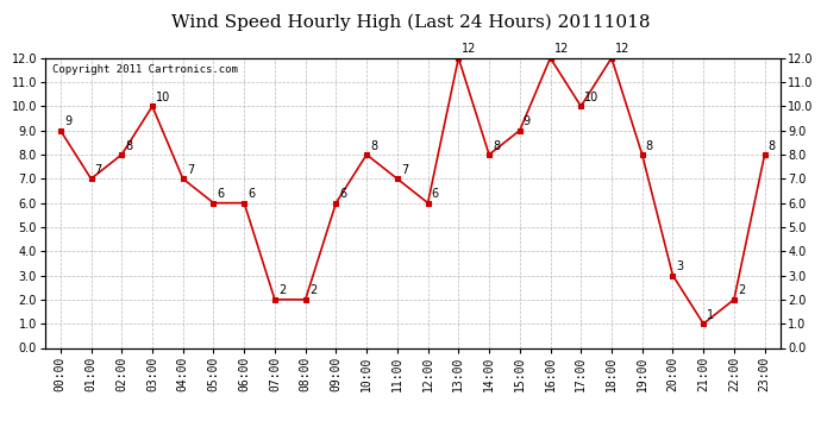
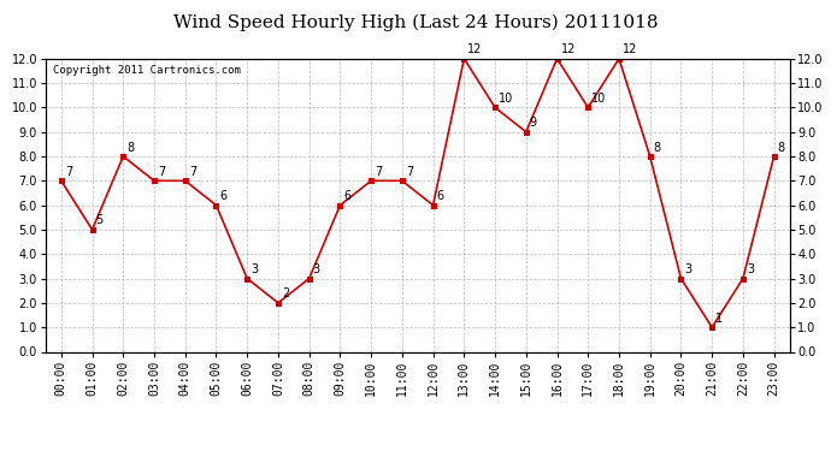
00:00: 9 -> 7
01:00: 7 -> 5
03:00: 10 -> 7
06:00: 6 -> 3
08:00: 2 -> 3
10:00: 8 -> 7
14:00: 8 -> 10
22:00: 2 -> 3
